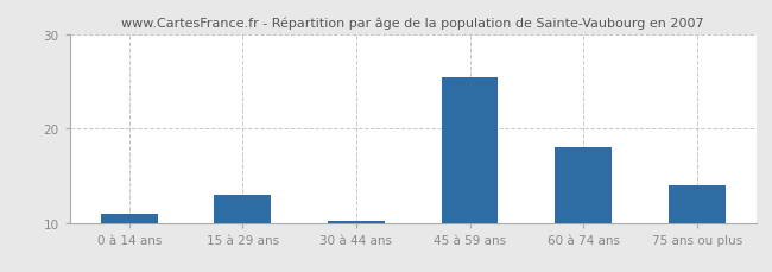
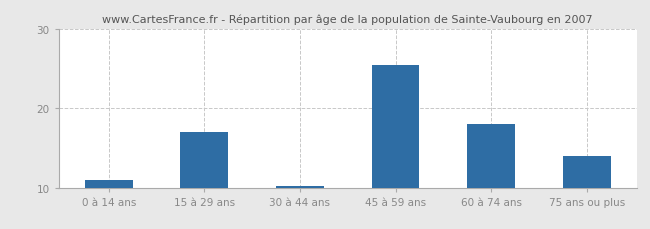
15 à 29 ans: 13.0 -> 17.0
